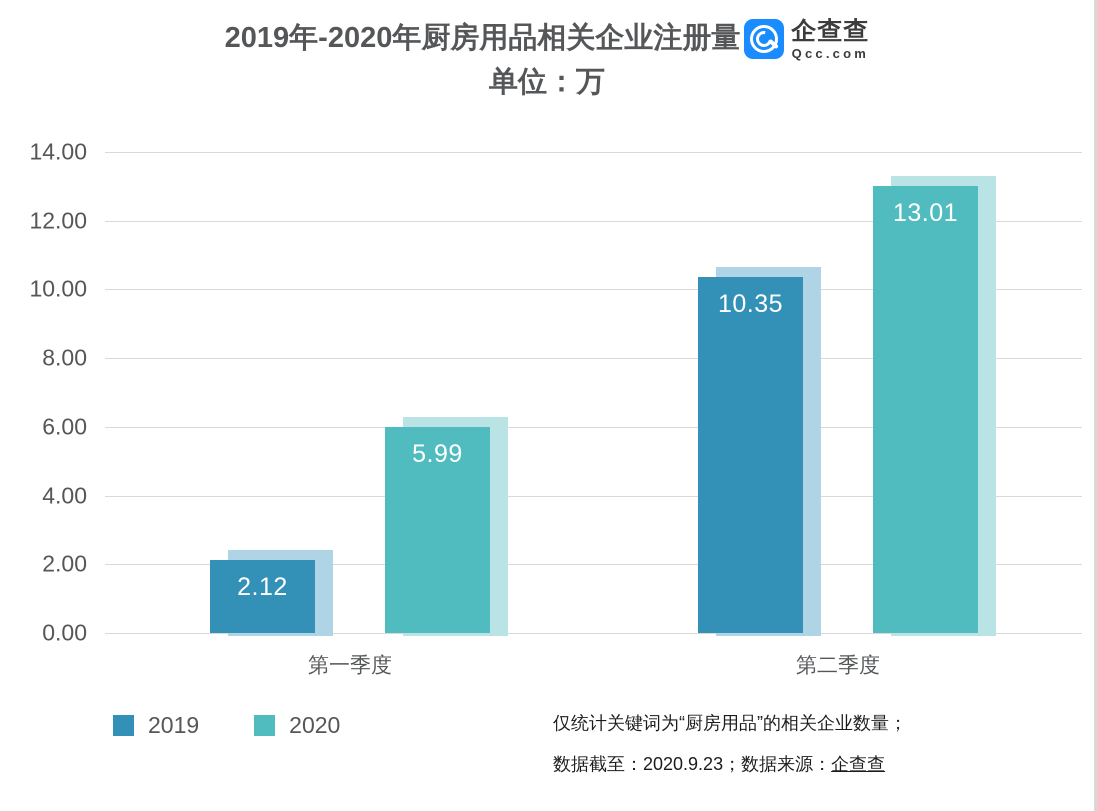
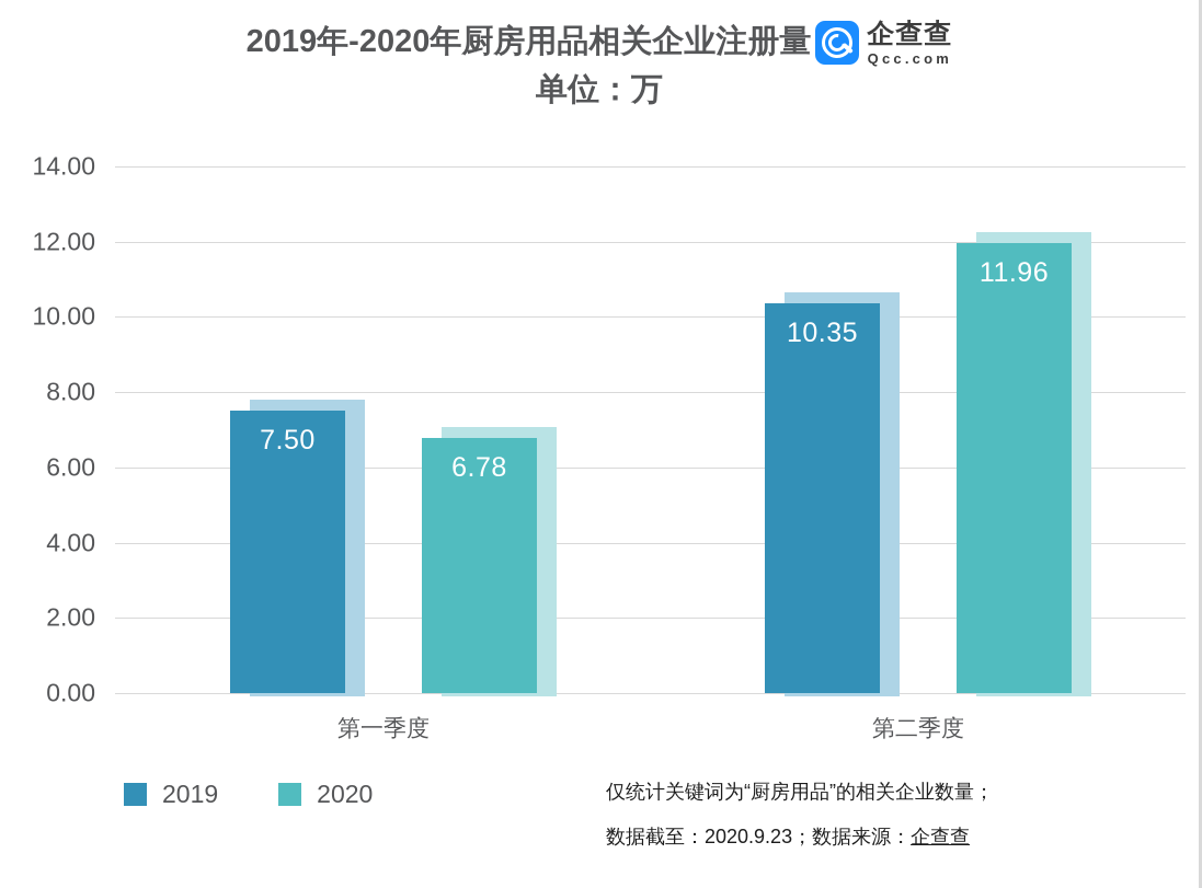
2019/第一季度: 2.12 -> 7.50
2020/第一季度: 5.99 -> 6.78
2020/第二季度: 13.01 -> 11.96
